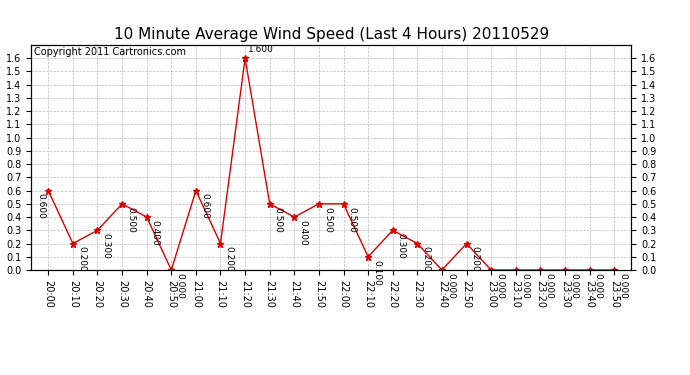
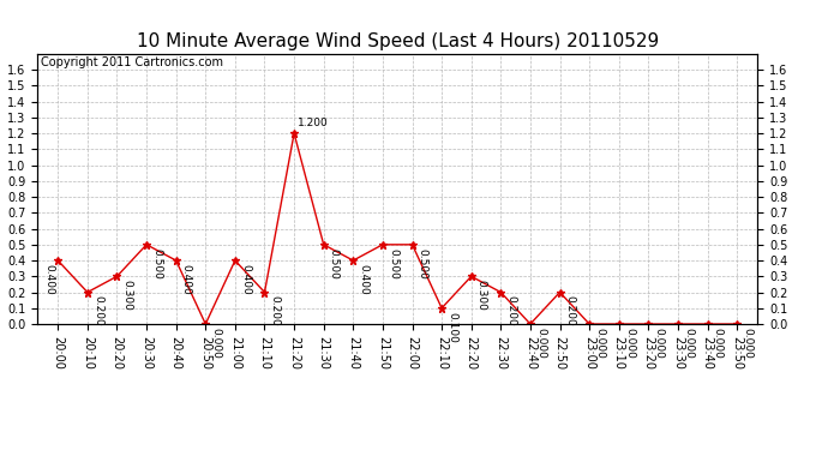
20:00: 0.600 -> 0.400
21:00: 0.600 -> 0.400
21:20: 1.600 -> 1.200
